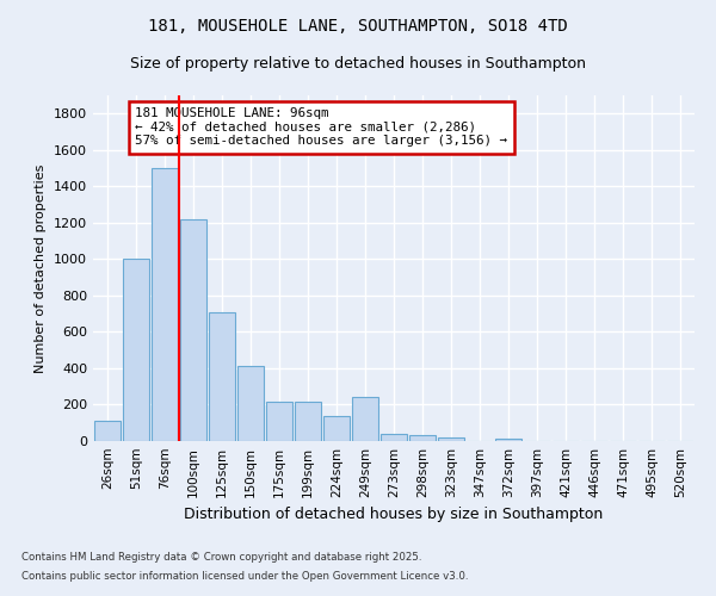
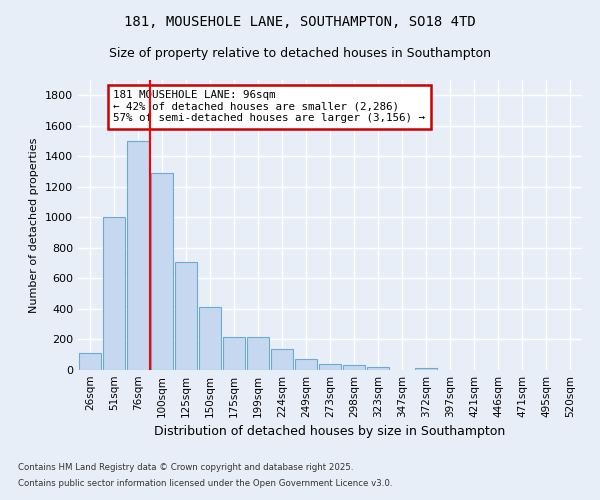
100sqm: 1220 -> 1290
249sqm: 240 -> 80
